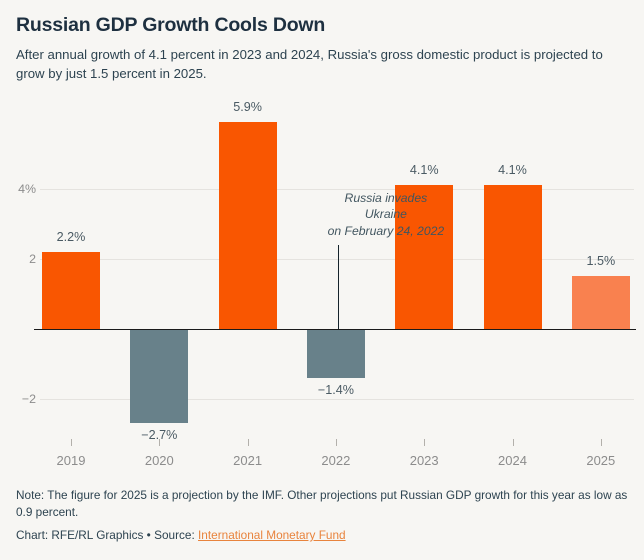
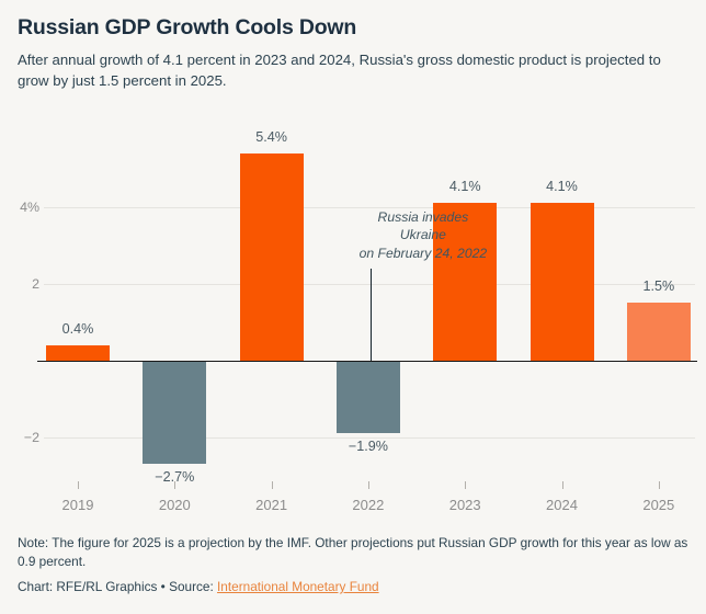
2019: 2.2% -> 0.4%
2021: 5.9% -> 5.4%
2022: −1.4% -> −1.9%
